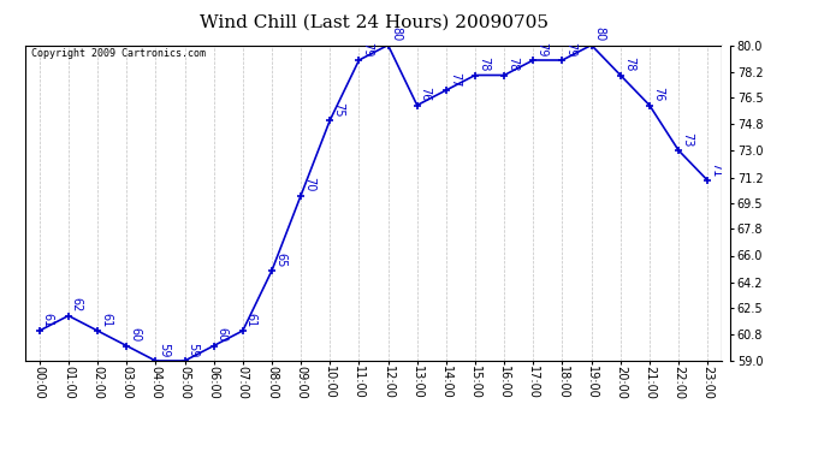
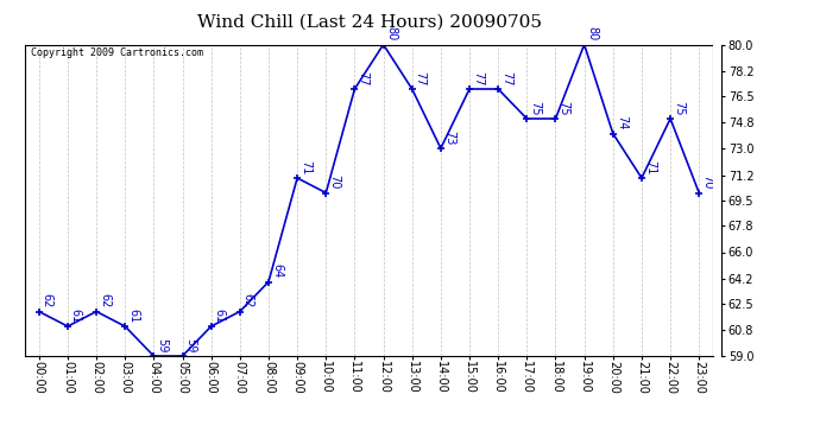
00:00: 61 -> 62
01:00: 62 -> 61
02:00: 61 -> 62
03:00: 60 -> 61
06:00: 60 -> 61
07:00: 61 -> 62
08:00: 65 -> 64
09:00: 70 -> 71
10:00: 75 -> 70
11:00: 79 -> 77
13:00: 76 -> 77
14:00: 77 -> 73
15:00: 78 -> 77
16:00: 78 -> 77
17:00: 79 -> 75
18:00: 79 -> 75
20:00: 78 -> 74
21:00: 76 -> 71
22:00: 73 -> 75
23:00: 71 -> 70
